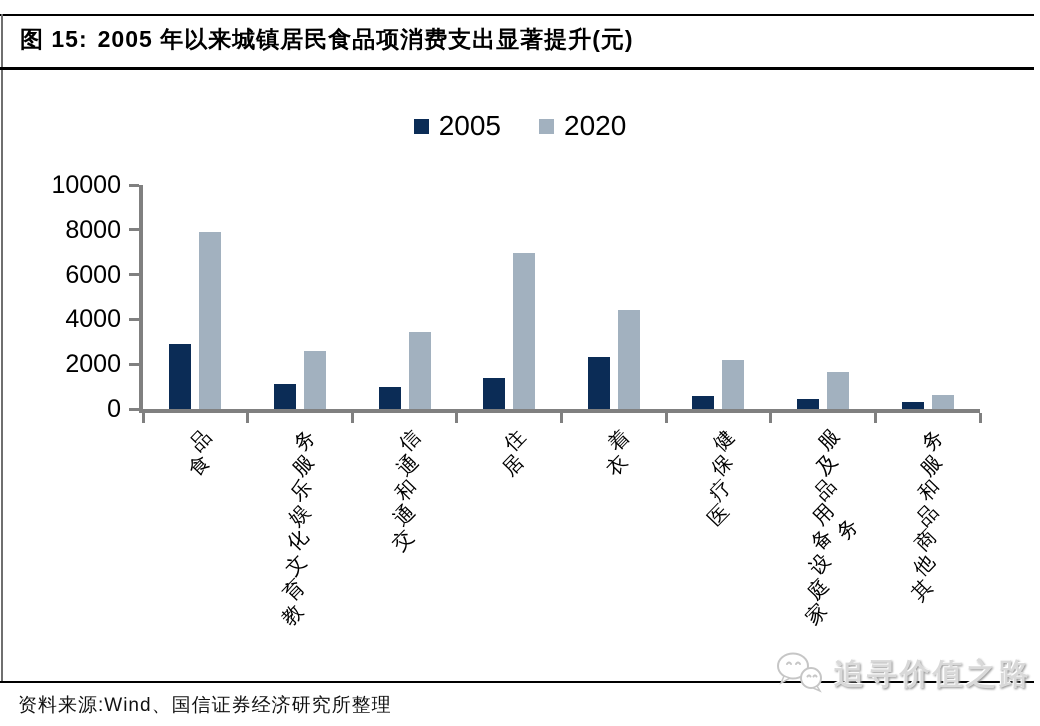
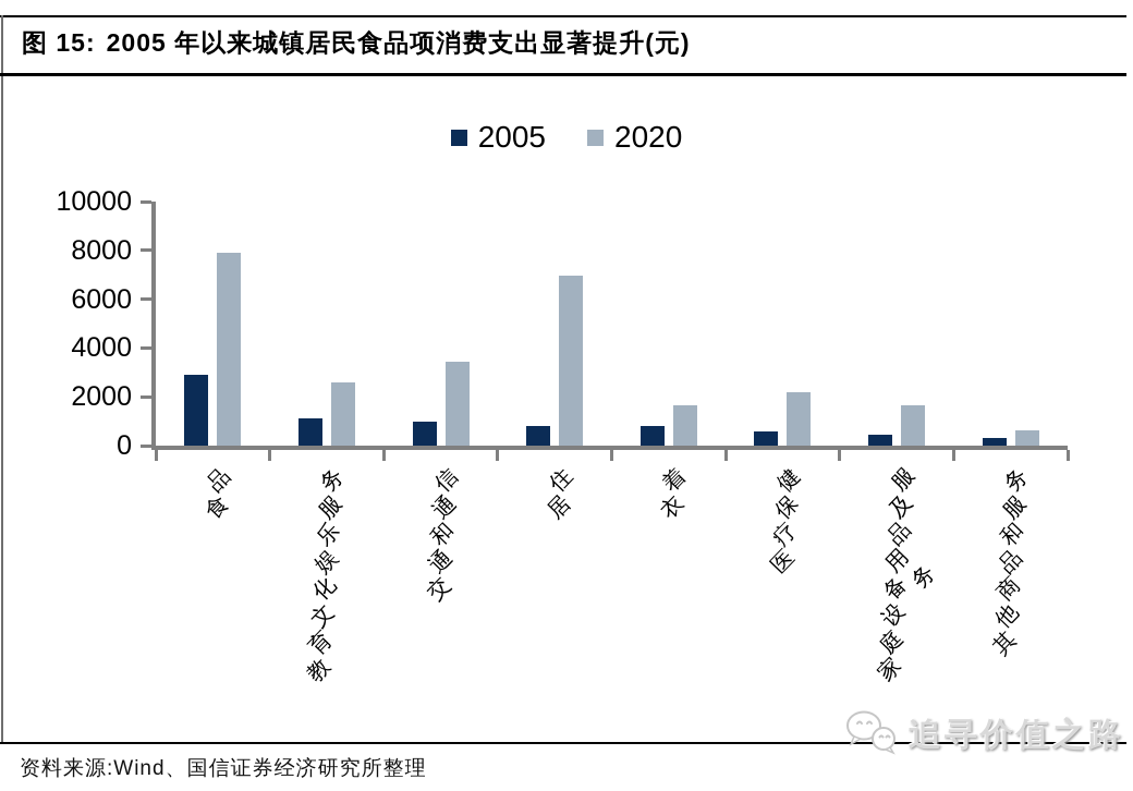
2005/居住: 1400 -> 800
2005/衣着: 2300 -> 800
2020/衣着: 4400 -> 1600
